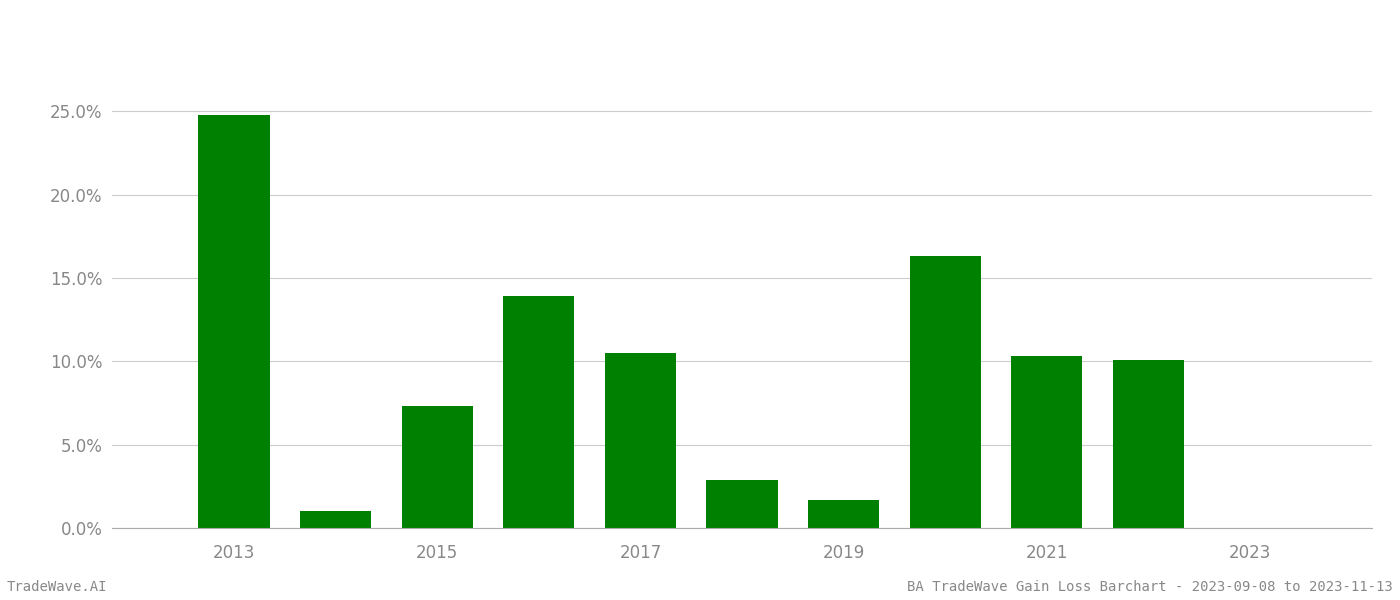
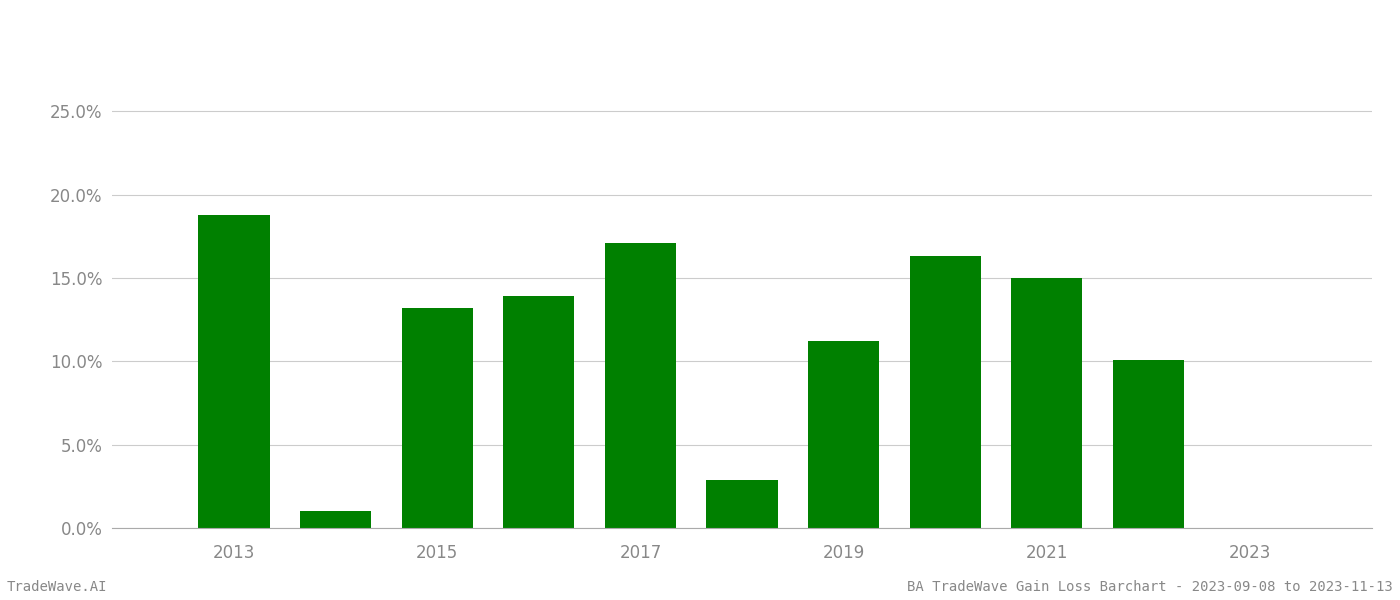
2013: 24.8% -> 18.8%
2015: 7.3% -> 13.2%
2017: 10.5% -> 17.1%
2019: 1.7% -> 11.2%
2021: 10.3% -> 15.0%
